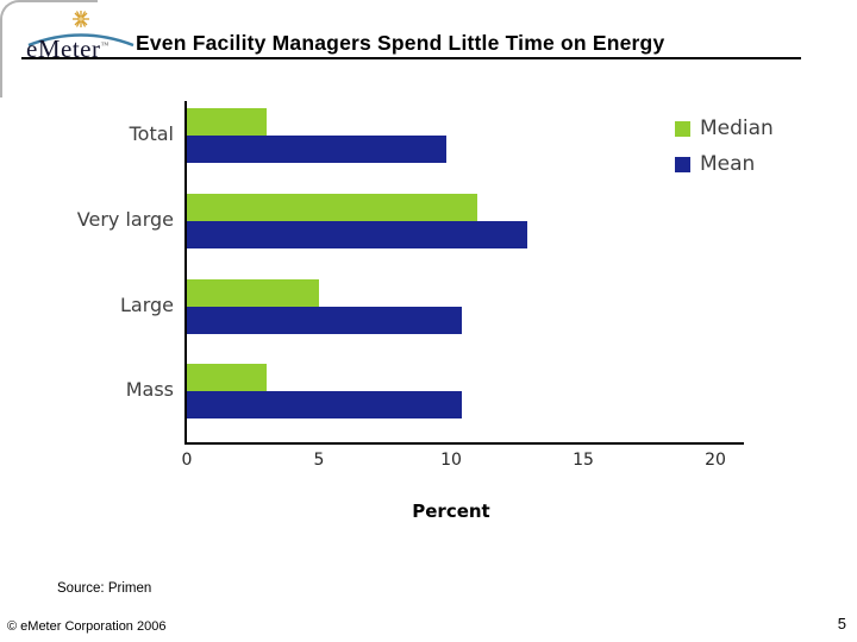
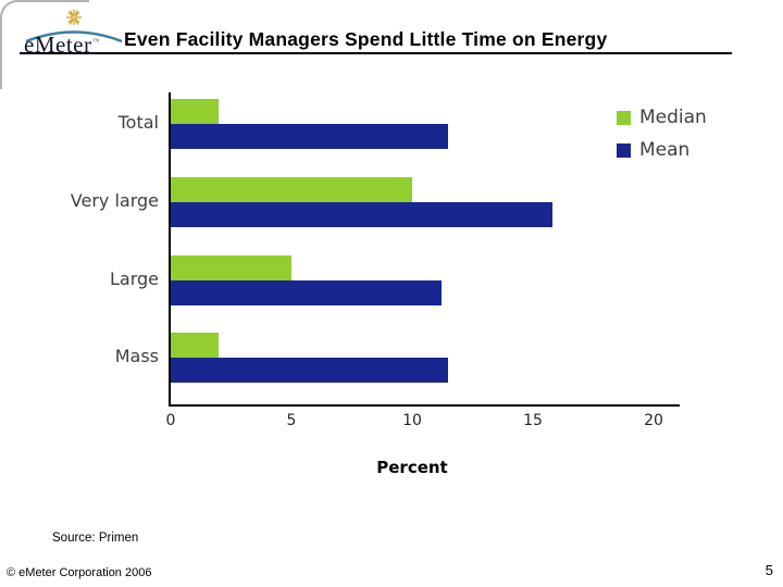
Median/Total: 3 -> 2
Mean/Total: 9.8 -> 11.5
Median/Very large: 11 -> 10
Mean/Very large: 12.9 -> 15.8
Mean/Large: 10.4 -> 11.2
Median/Mass: 3 -> 2
Mean/Mass: 10.4 -> 11.5
